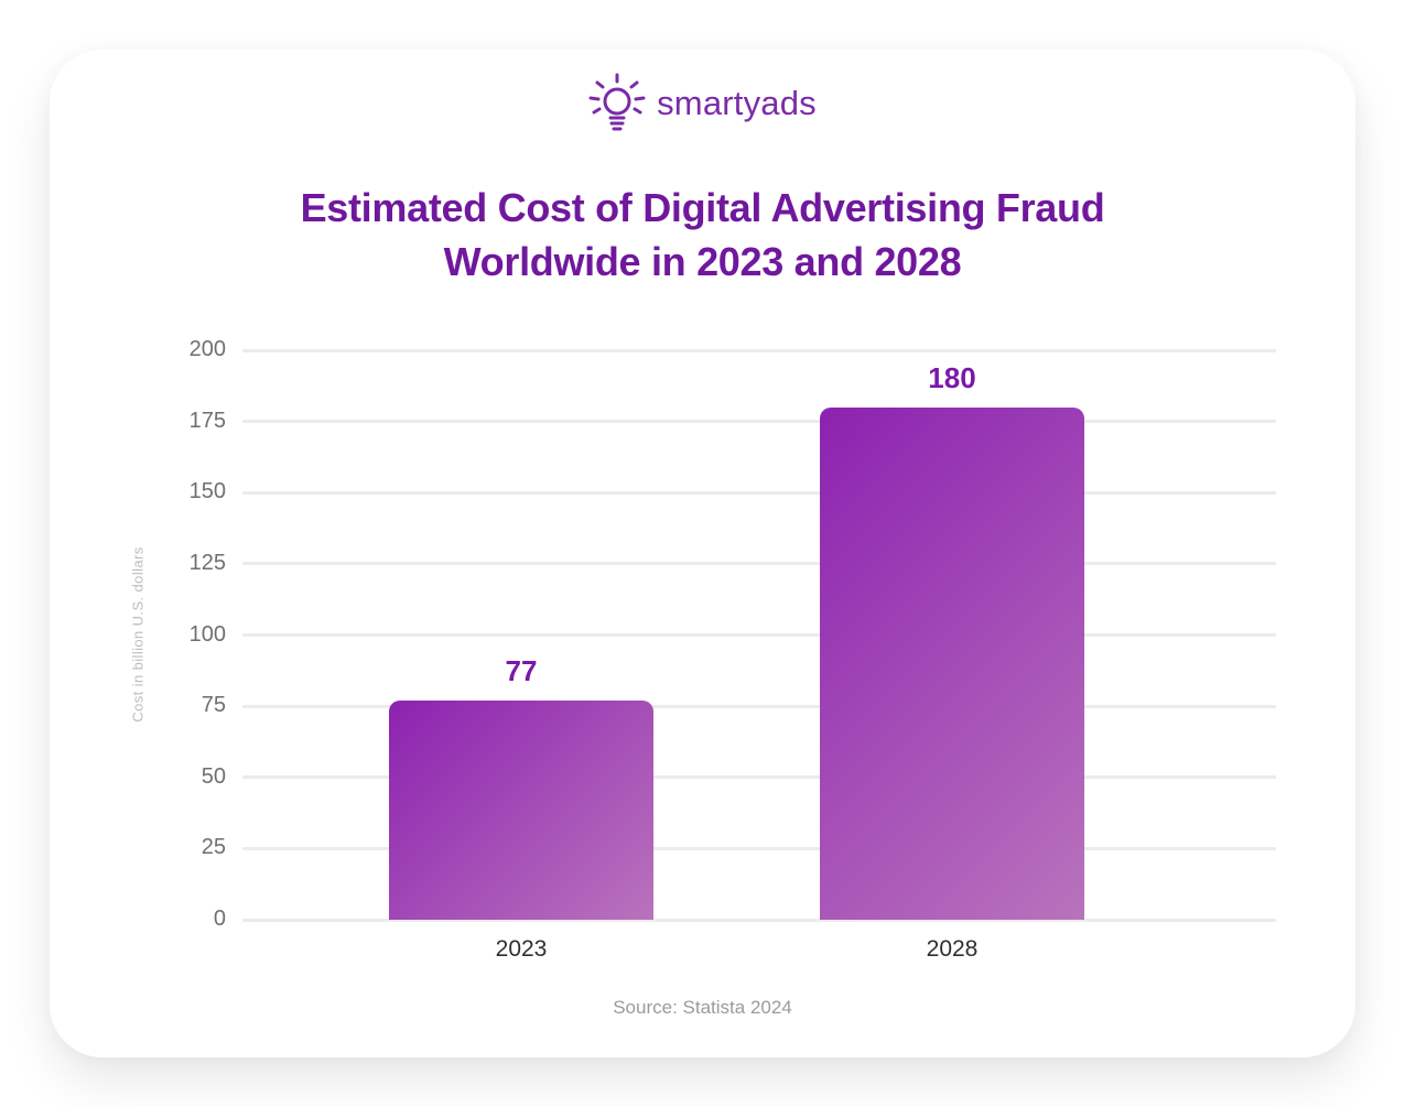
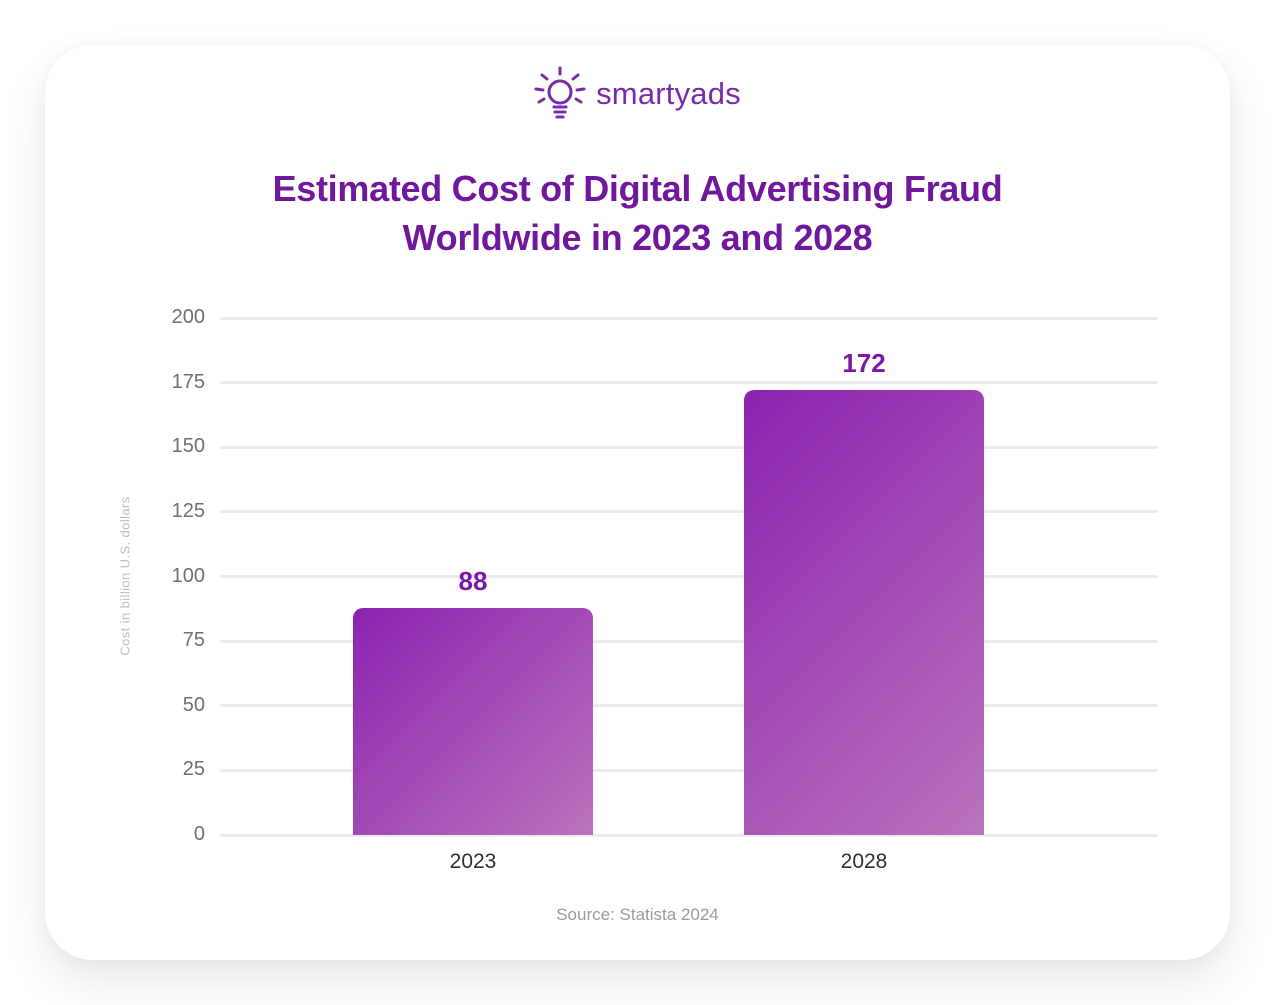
2023: 77 -> 88
2028: 180 -> 172
